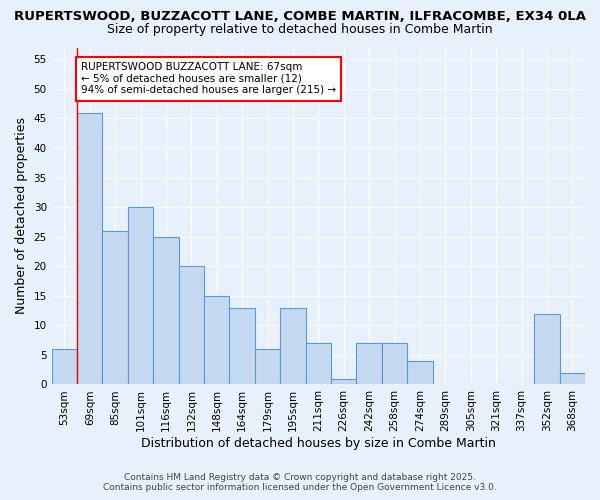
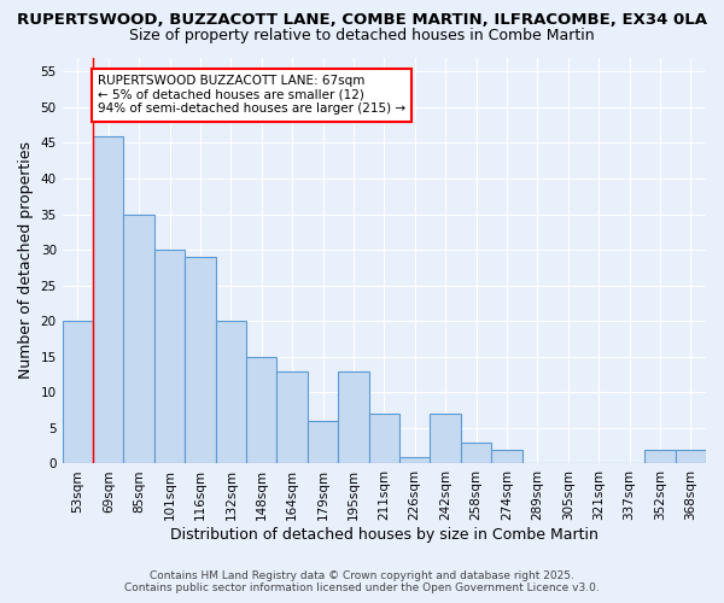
53sqm: 6 -> 20
85sqm: 26 -> 35
116sqm: 25 -> 29
258sqm: 7 -> 3
274sqm: 4 -> 2
352sqm: 12 -> 2
